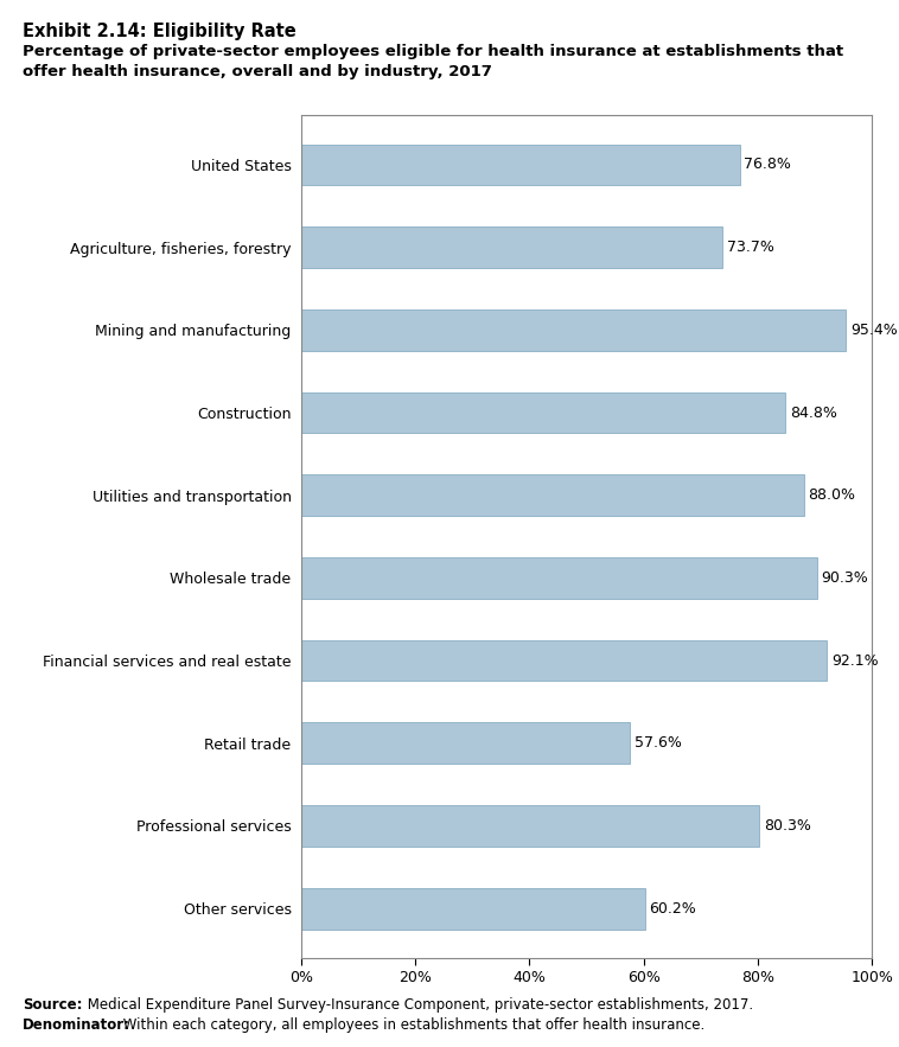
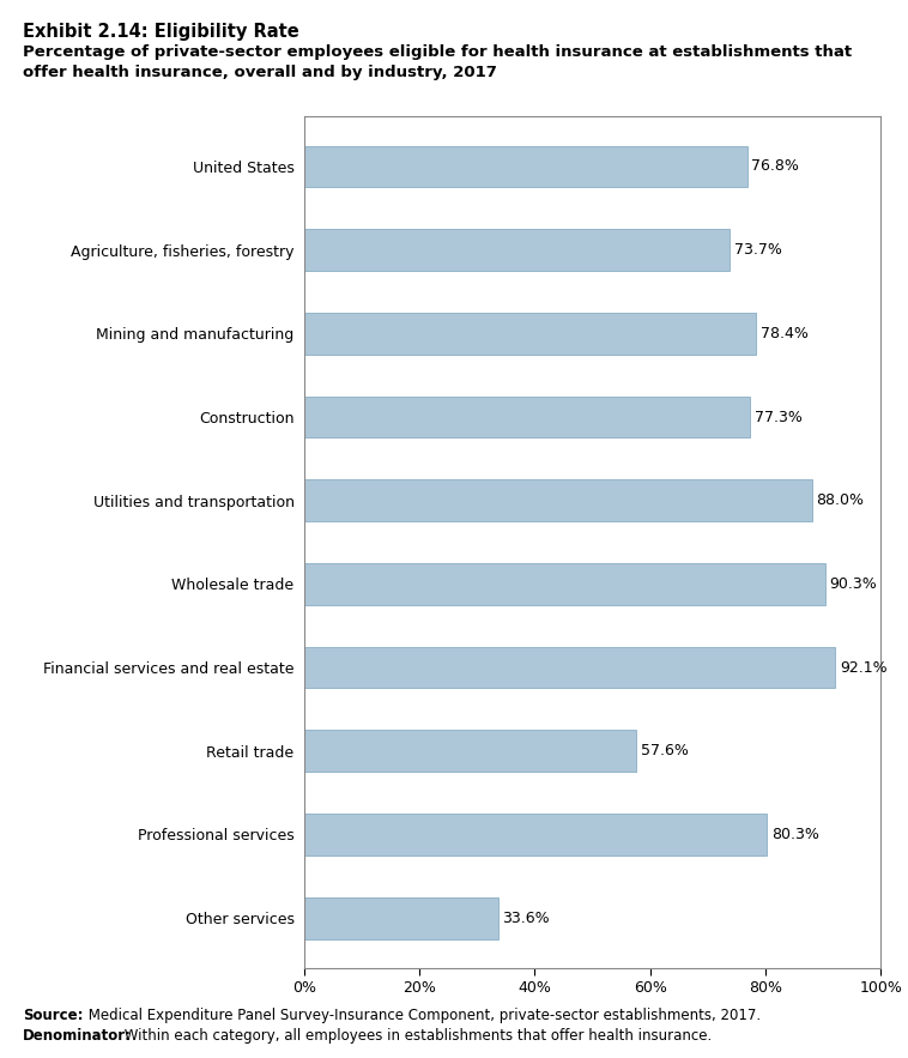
Mining and manufacturing: 95.4% -> 78.4%
Construction: 84.8% -> 77.3%
Other services: 60.2% -> 33.6%
